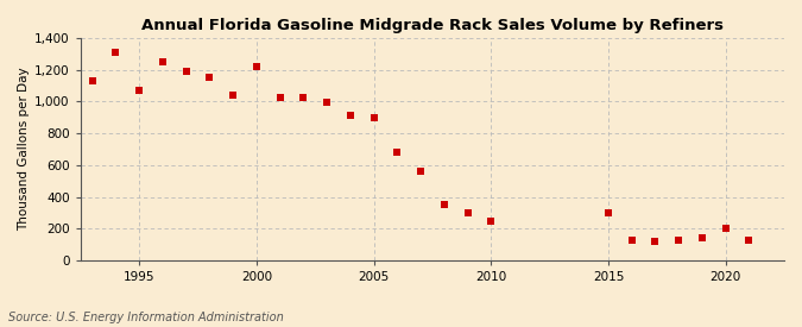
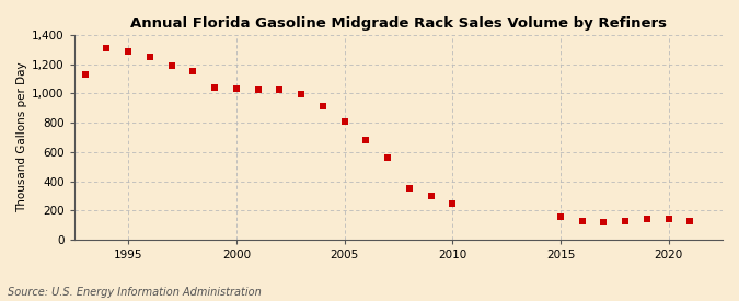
1995: 1,070 -> 1,290
2000: 1,220 -> 1,030
2005: 900 -> 800
2015: 300 -> 160
2020: 200 -> 140
